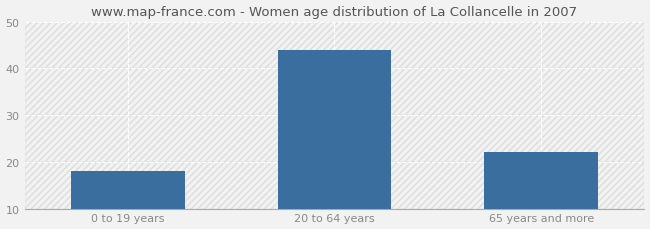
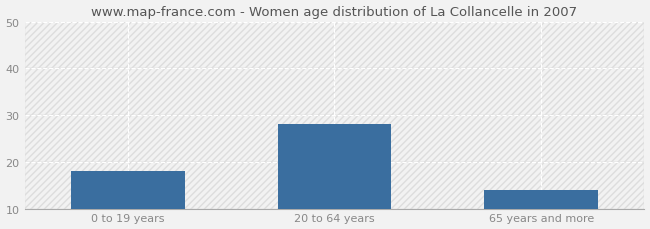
20 to 64 years: 44 -> 28
65 years and more: 22 -> 14
